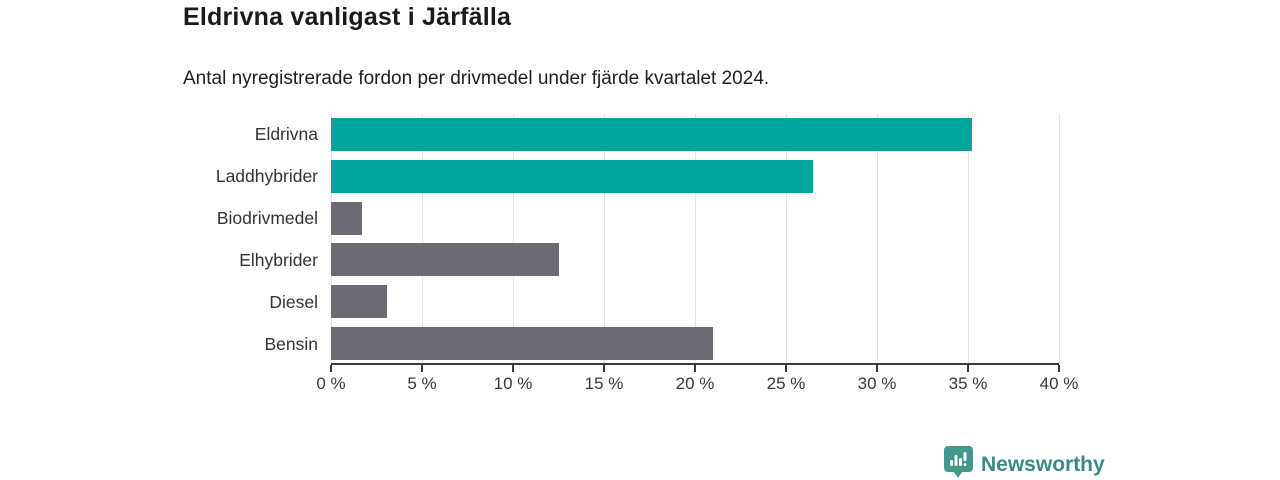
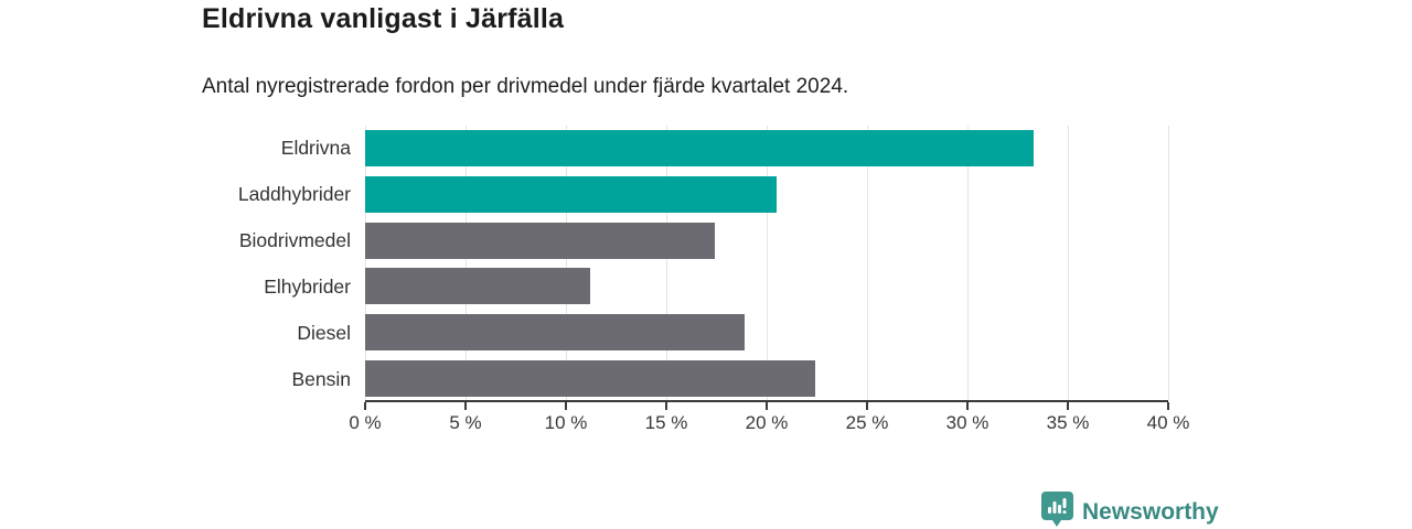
Eldrivna: 35.2% -> 33.3%
Laddhybrider: 26.5% -> 20.5%
Biodrivmedel: 1.7% -> 17.4%
Elhybrider: 12.5% -> 11.2%
Diesel: 3.1% -> 18.9%
Bensin: 21.0% -> 22.4%
